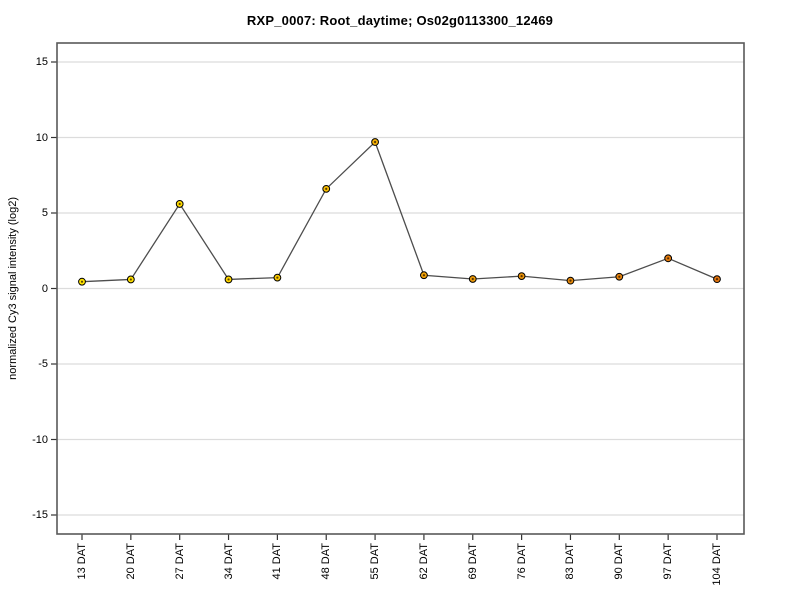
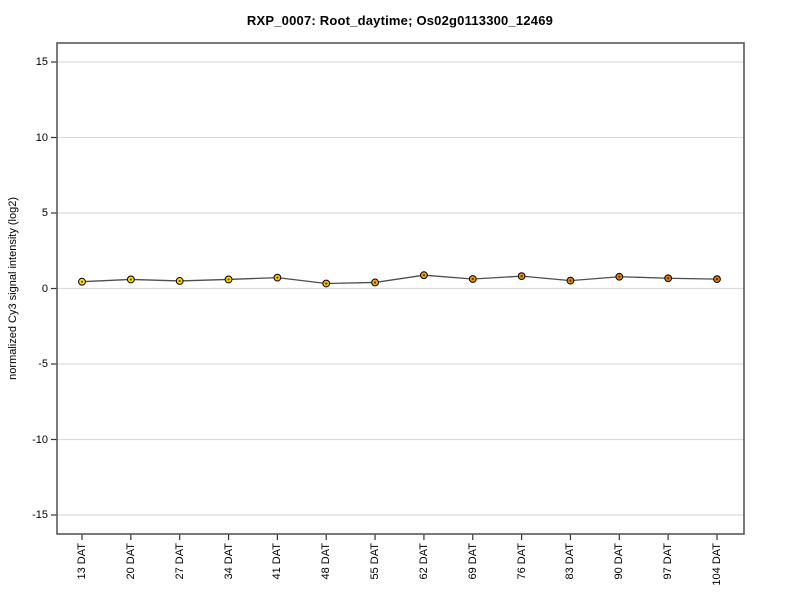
27 DAT: 5.6 -> 0.5
48 DAT: 6.6 -> 0.3
55 DAT: 9.7 -> 0.4
97 DAT: 2.0 -> 0.7
